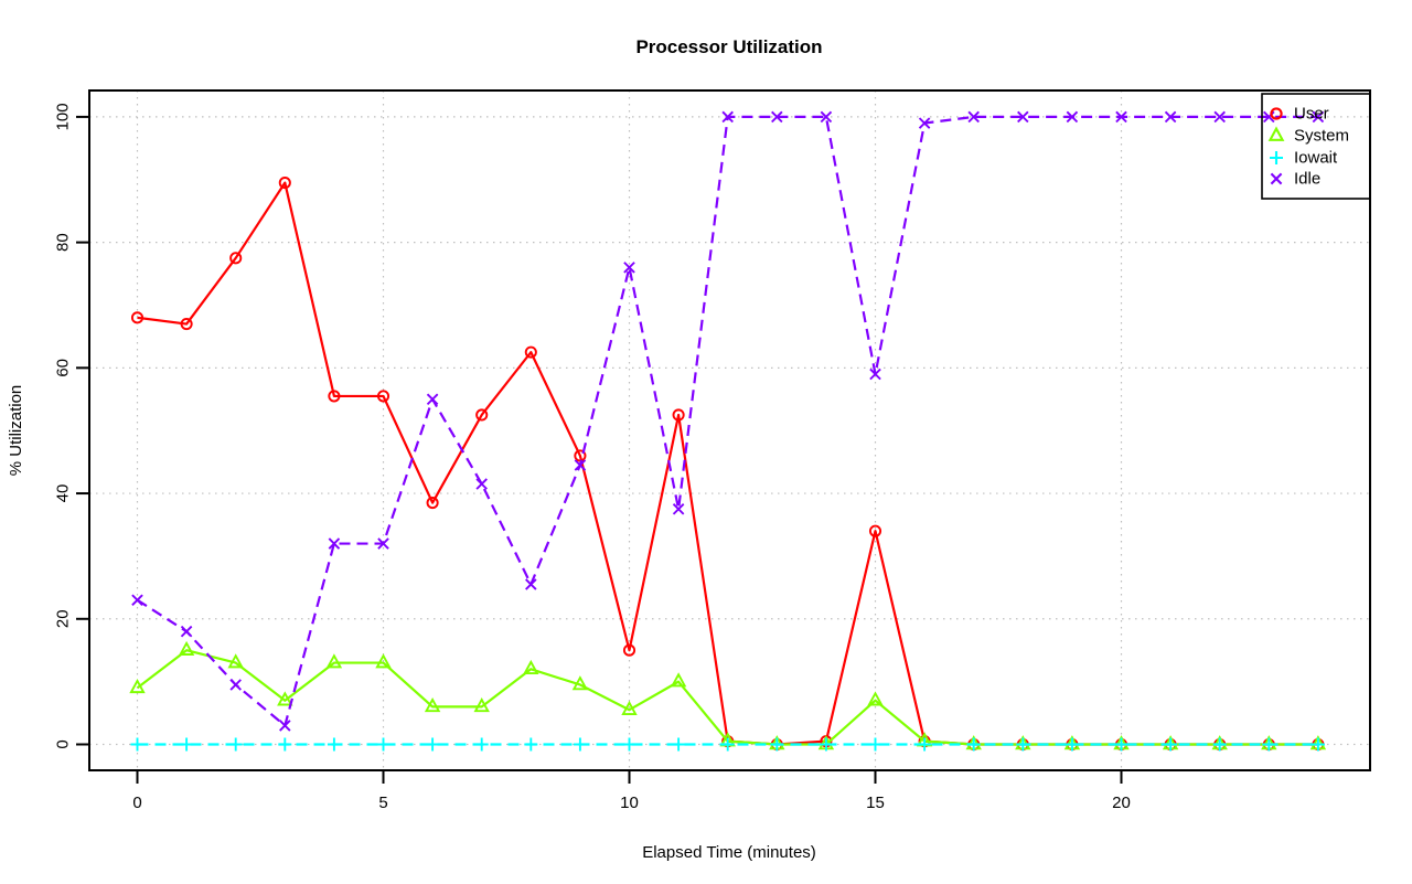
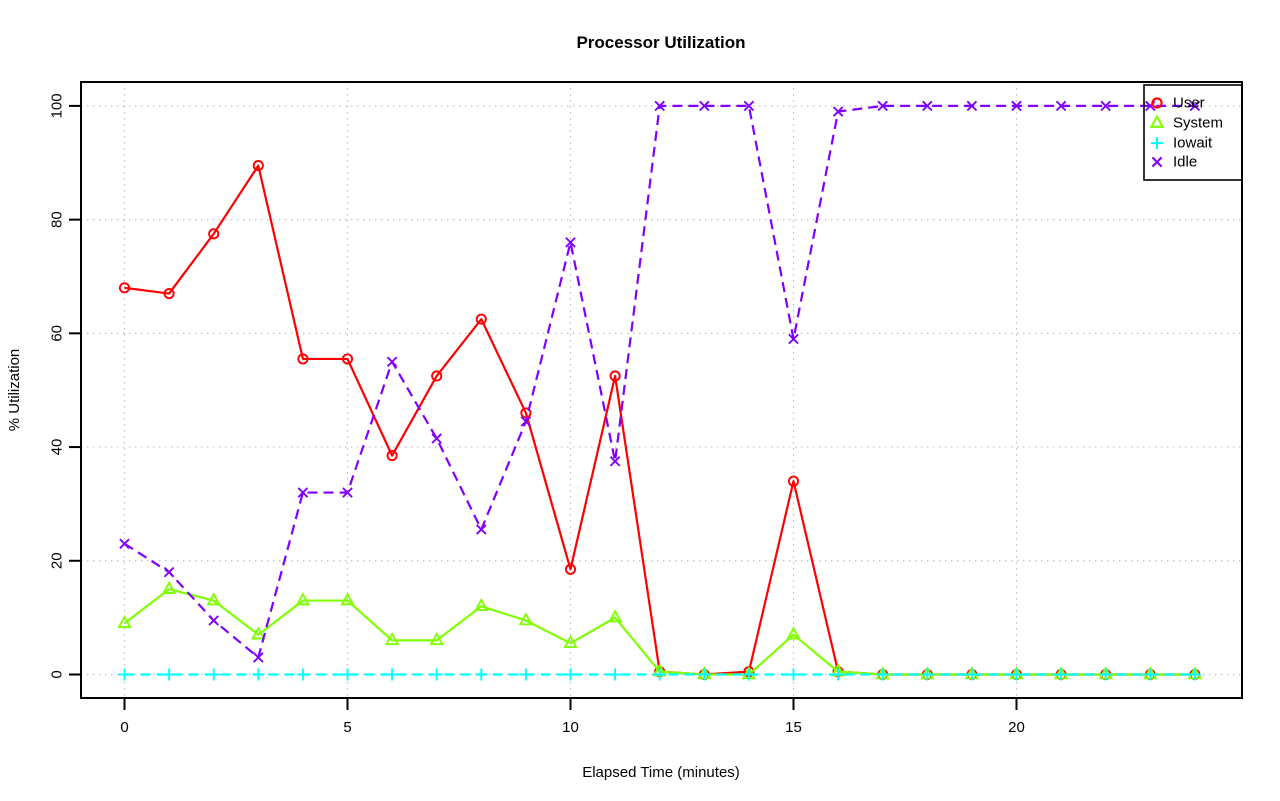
User/10: 15 -> 18
